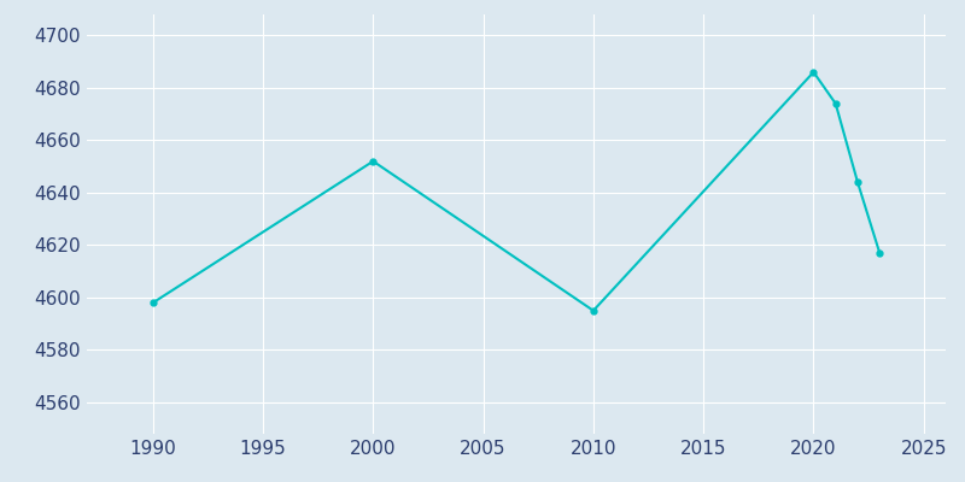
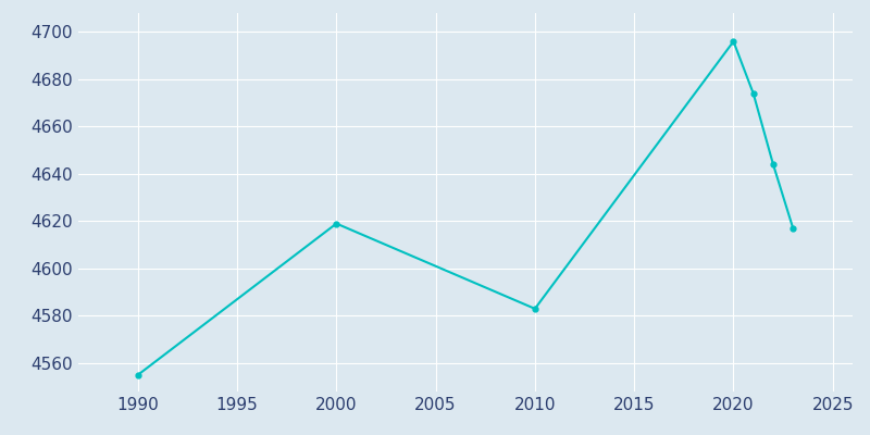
1990: 4598 -> 4555
2000: 4652 -> 4619
2010: 4595 -> 4583
2020: 4686 -> 4696
